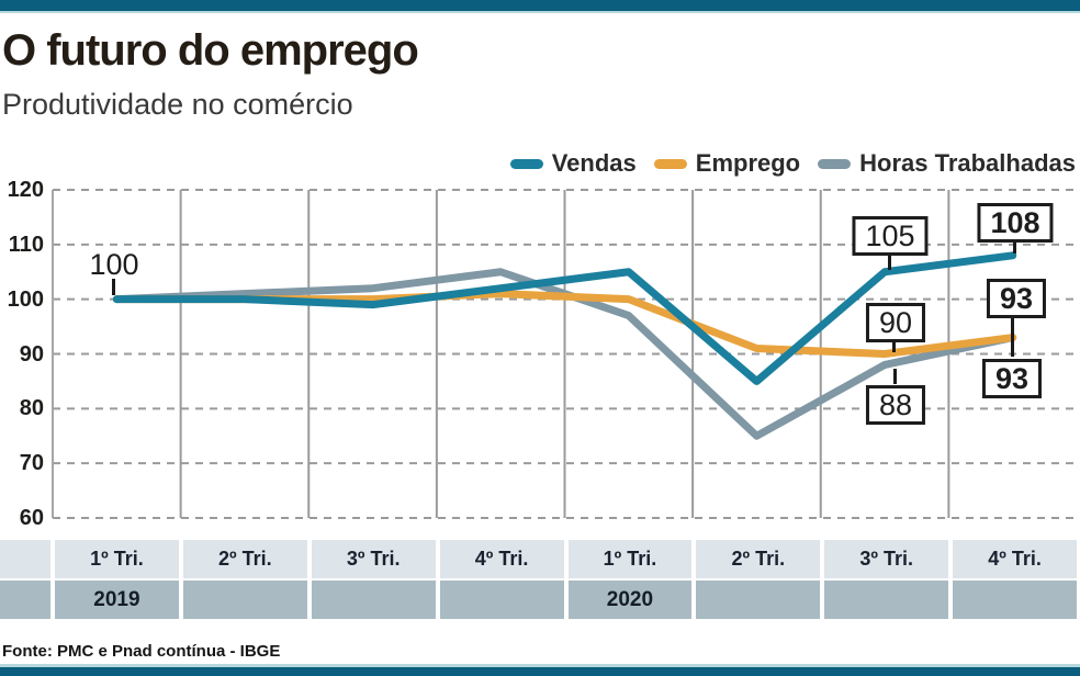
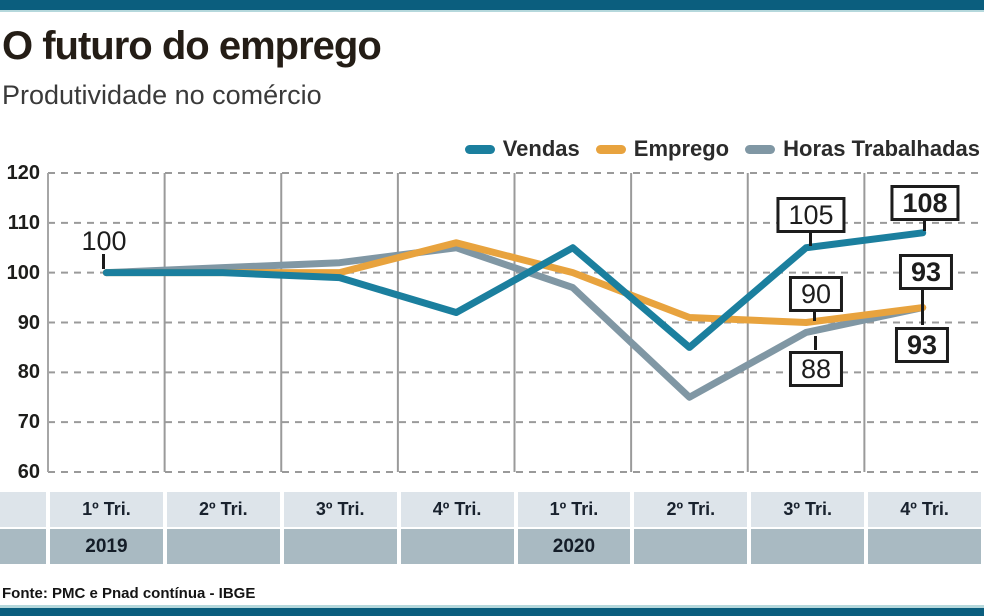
Vendas/4º Tri. 2019: 102 -> 92
Emprego/4º Tri. 2019: 101 -> 106
